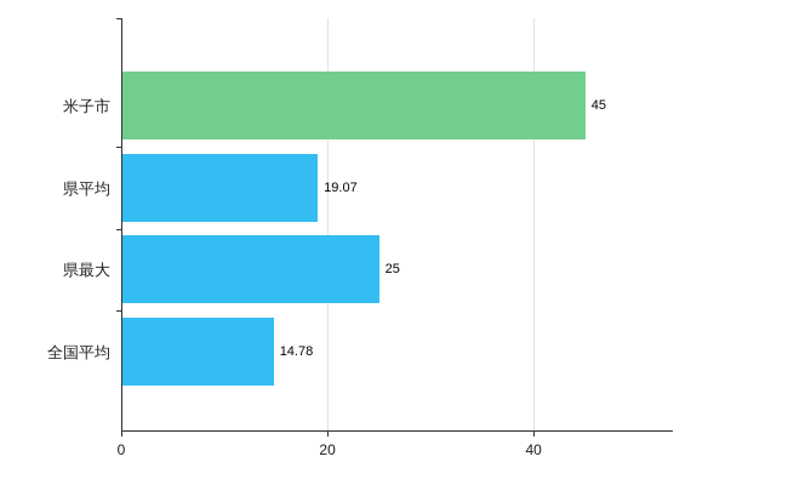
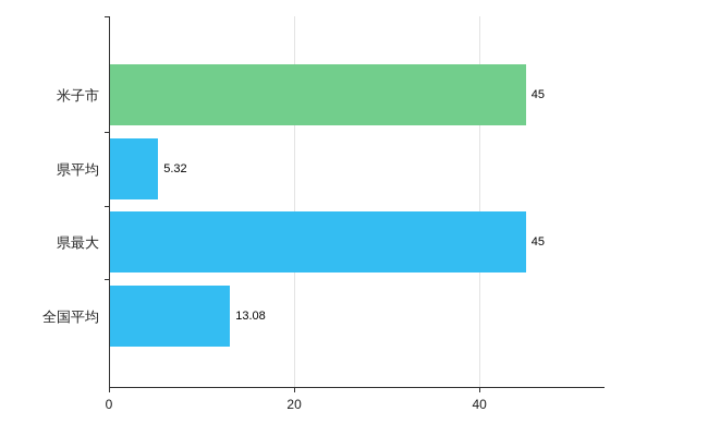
県平均: 19.07 -> 5.32
県最大: 25 -> 45
全国平均: 14.78 -> 13.08
